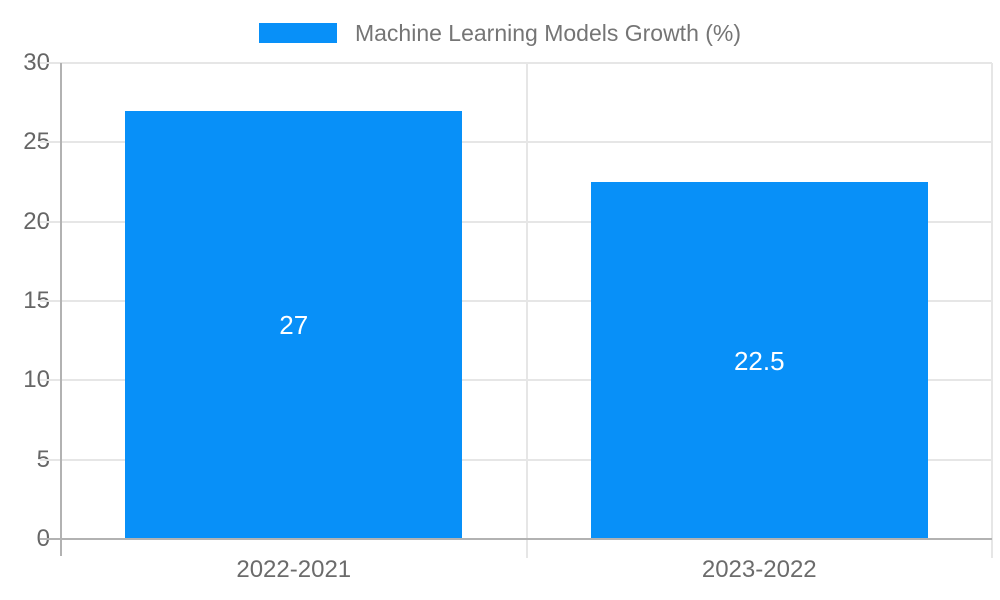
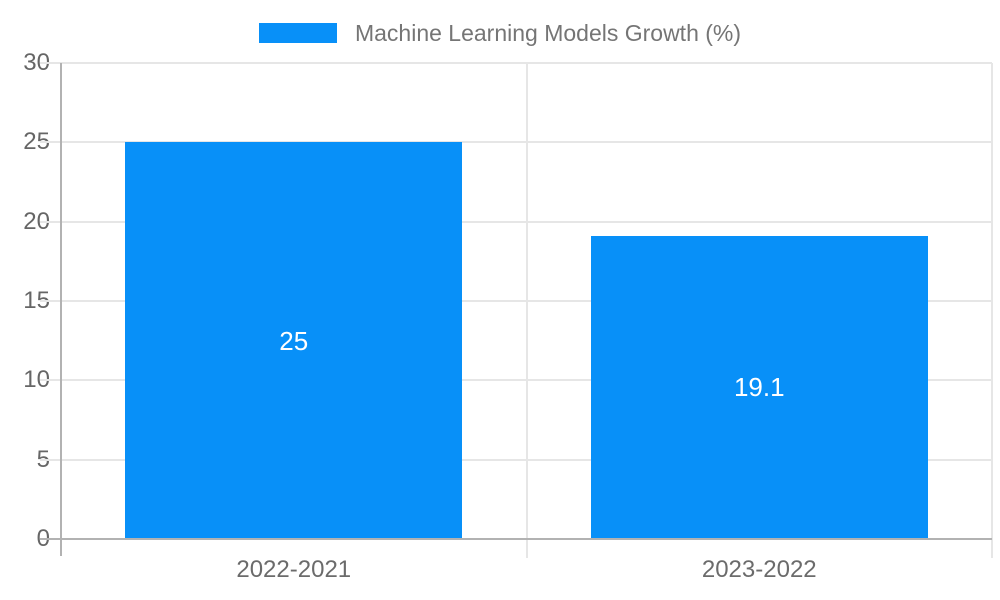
2022-2021: 27 -> 25
2023-2022: 22.5 -> 19.1
